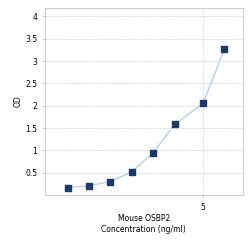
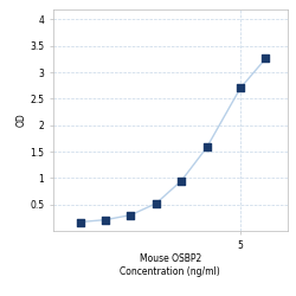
5: 2.05 -> 2.70
